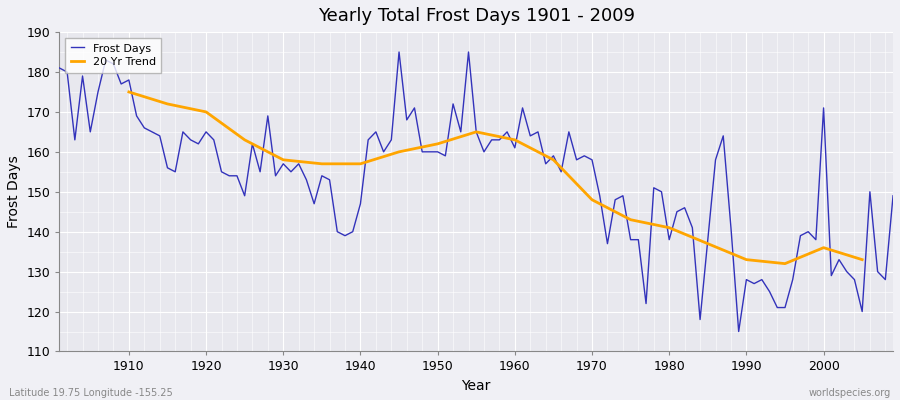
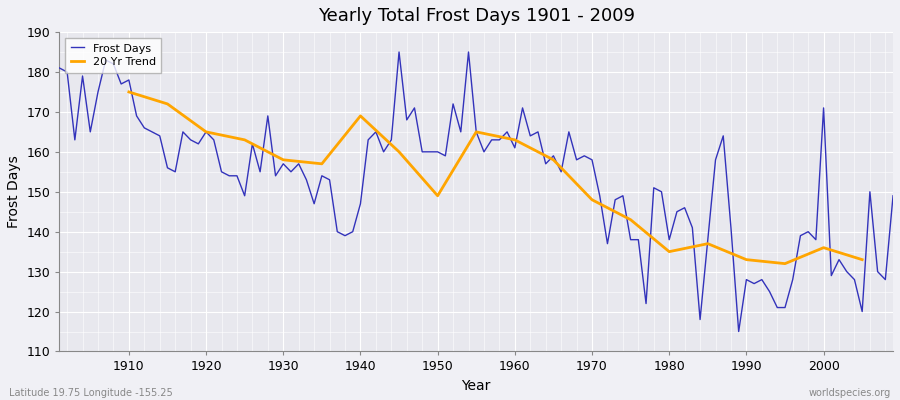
20 Yr Trend/1920: 170 -> 165
20 Yr Trend/1940: 157 -> 169
20 Yr Trend/1950: 162 -> 149
20 Yr Trend/1980: 141 -> 135
